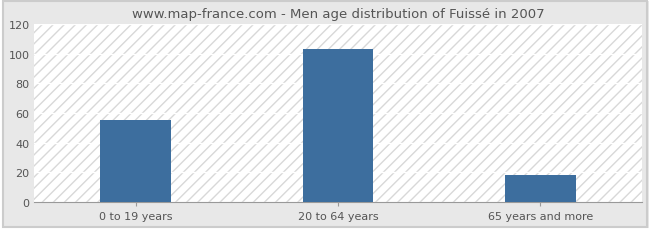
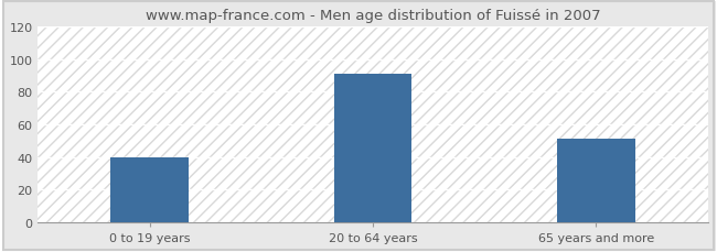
0 to 19 years: 55 -> 40
20 to 64 years: 103 -> 91
65 years and more: 18 -> 51
